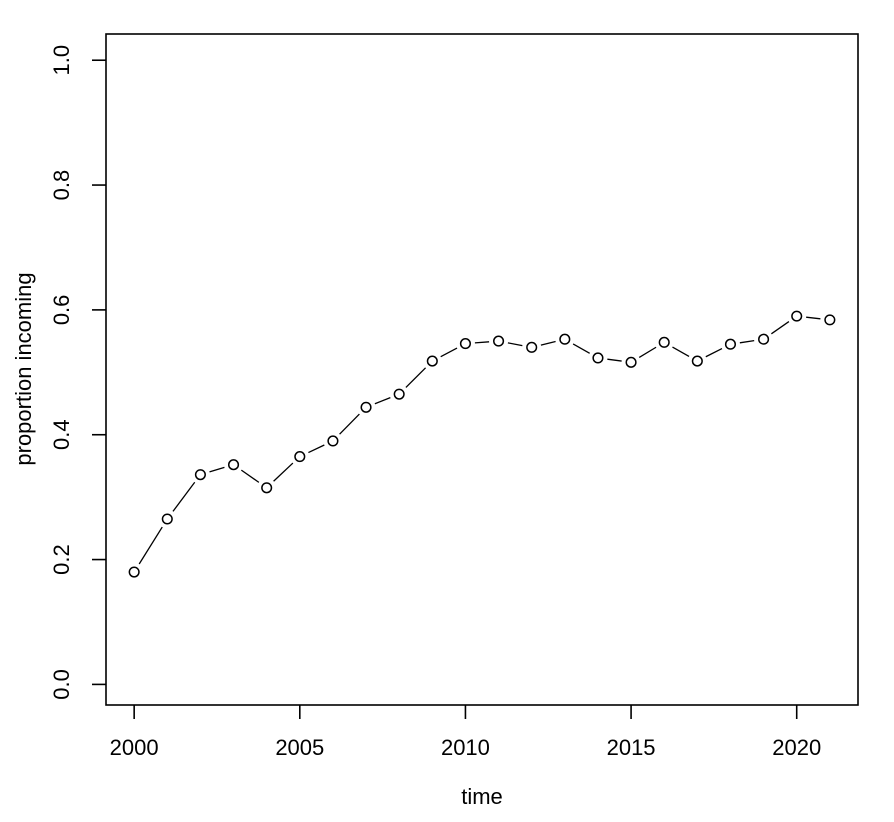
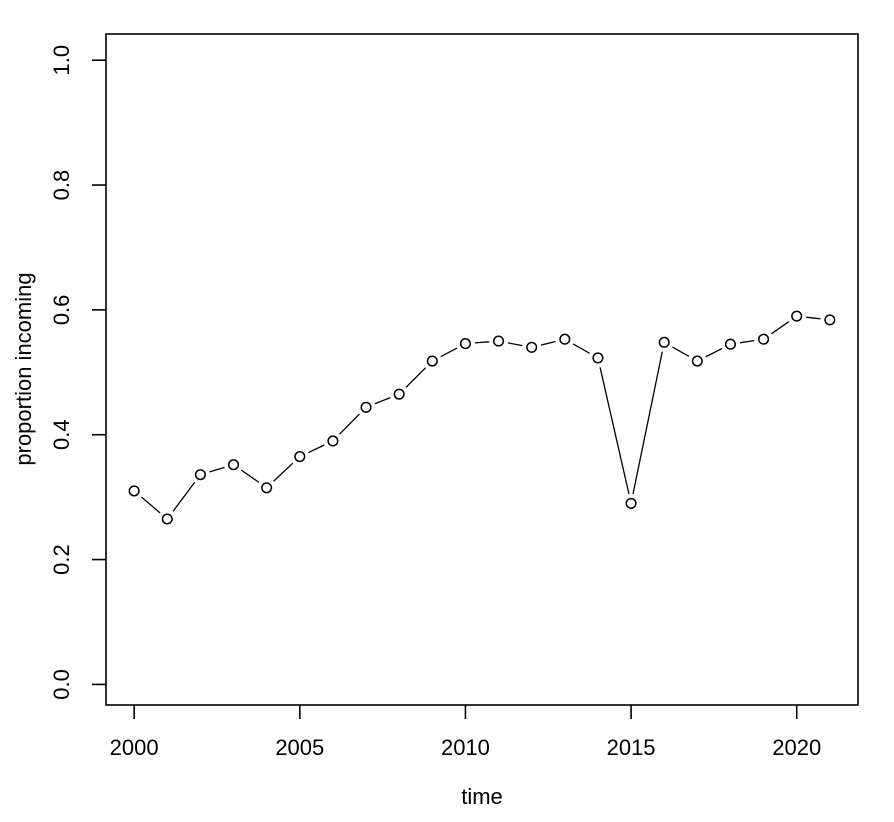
2000: 0.18 -> 0.31
2015: 0.52 -> 0.29
